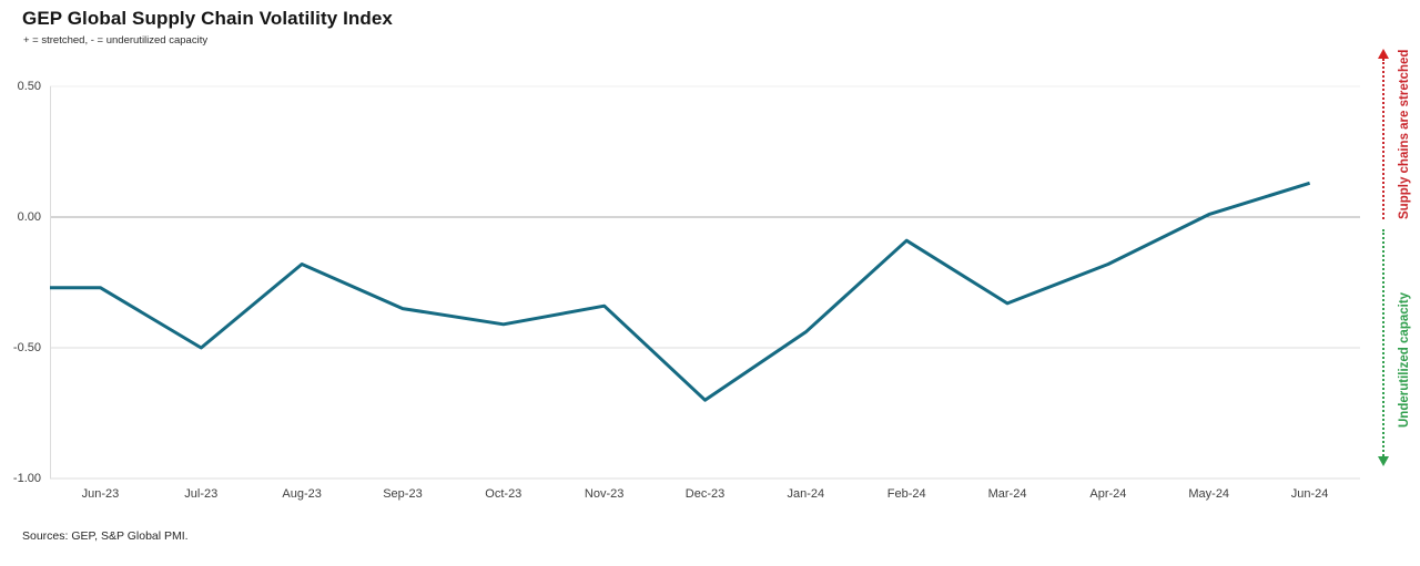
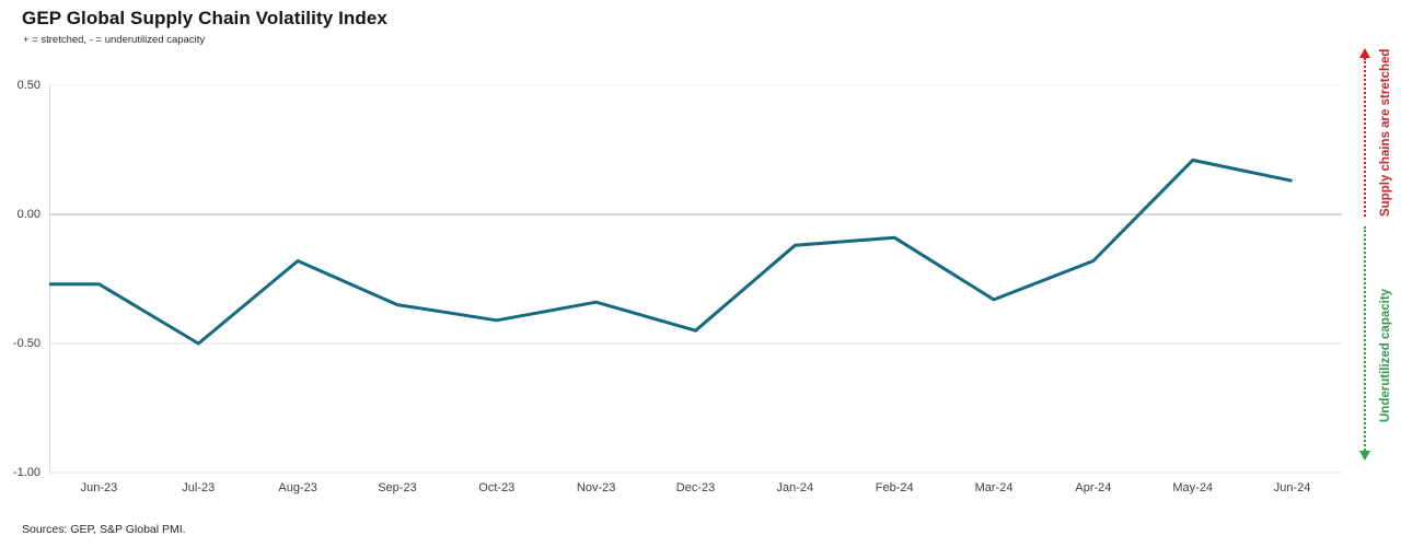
Dec-23: -0.70 -> -0.45
Jan-24: -0.44 -> -0.12
May-24: 0.01 -> 0.21
